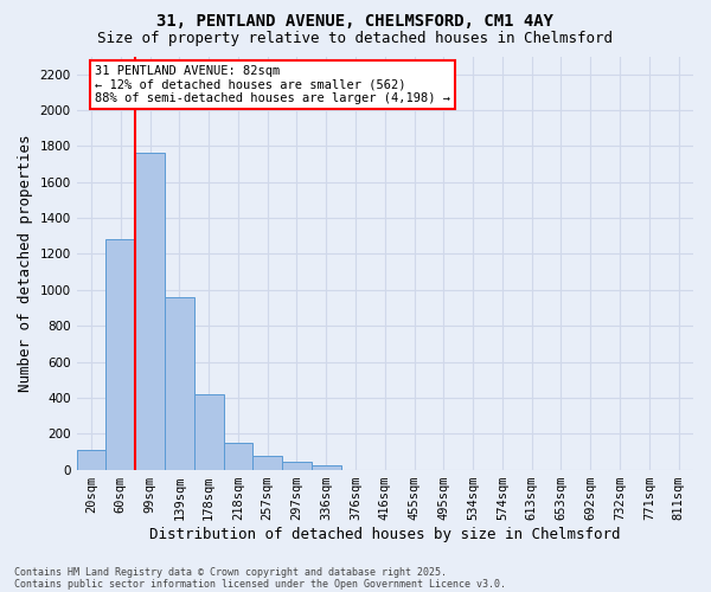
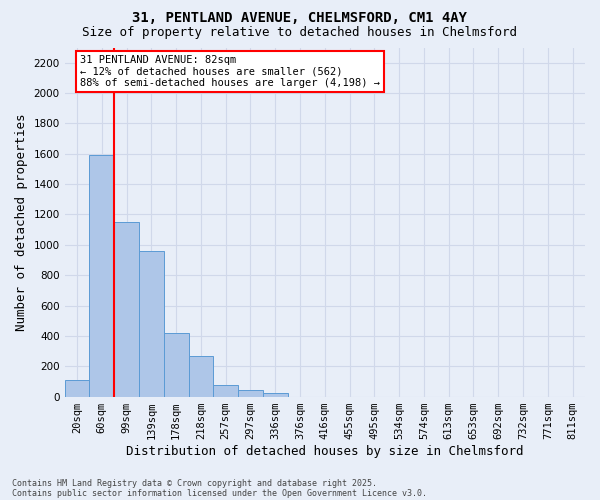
60sqm: 1280 -> 1590
99sqm: 1760 -> 1150
218sqm: 150 -> 270
